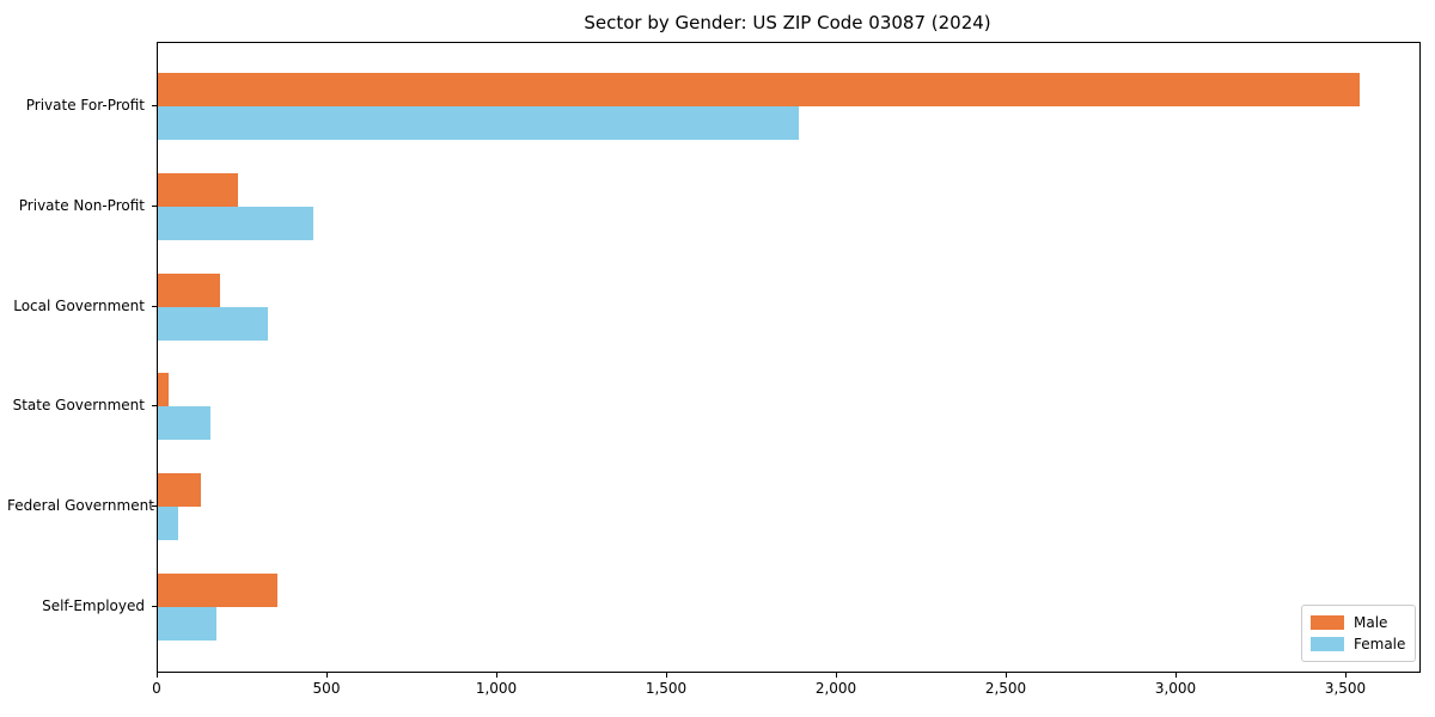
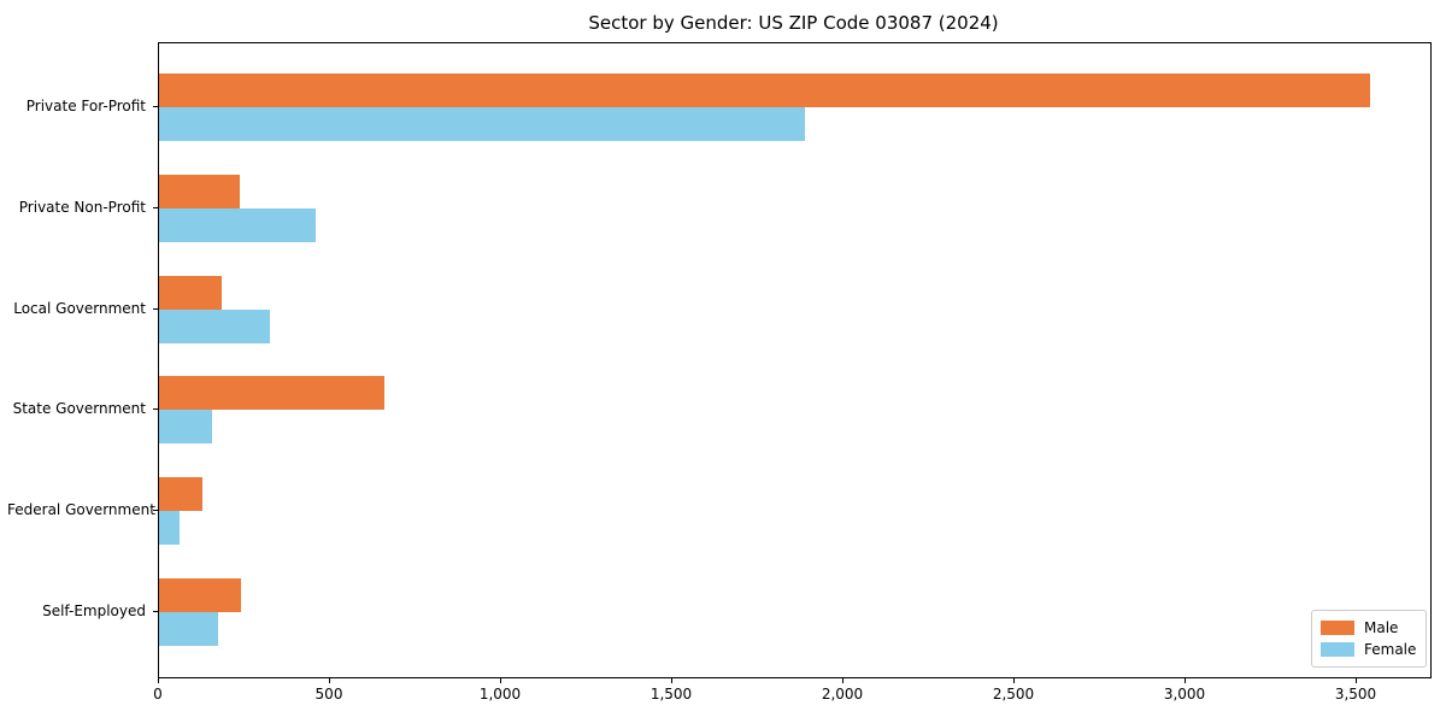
Male/State Government: 30 -> 660
Male/Self-Employed: 350 -> 240
